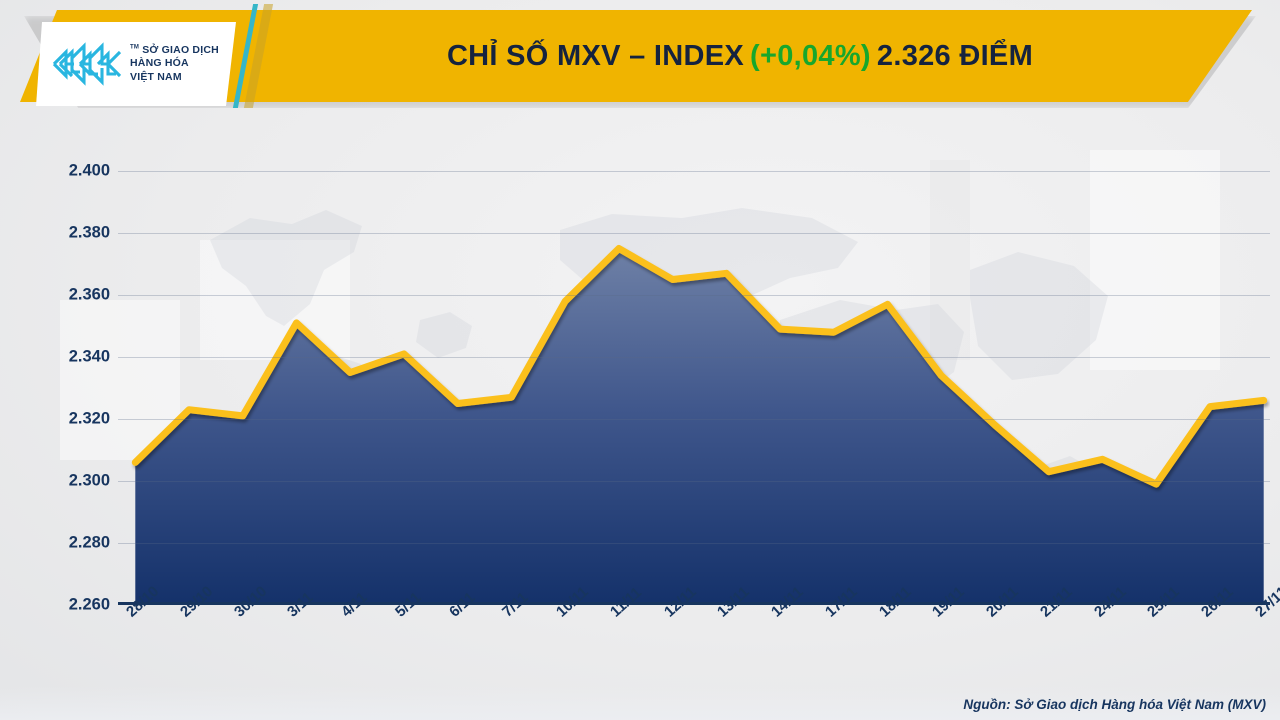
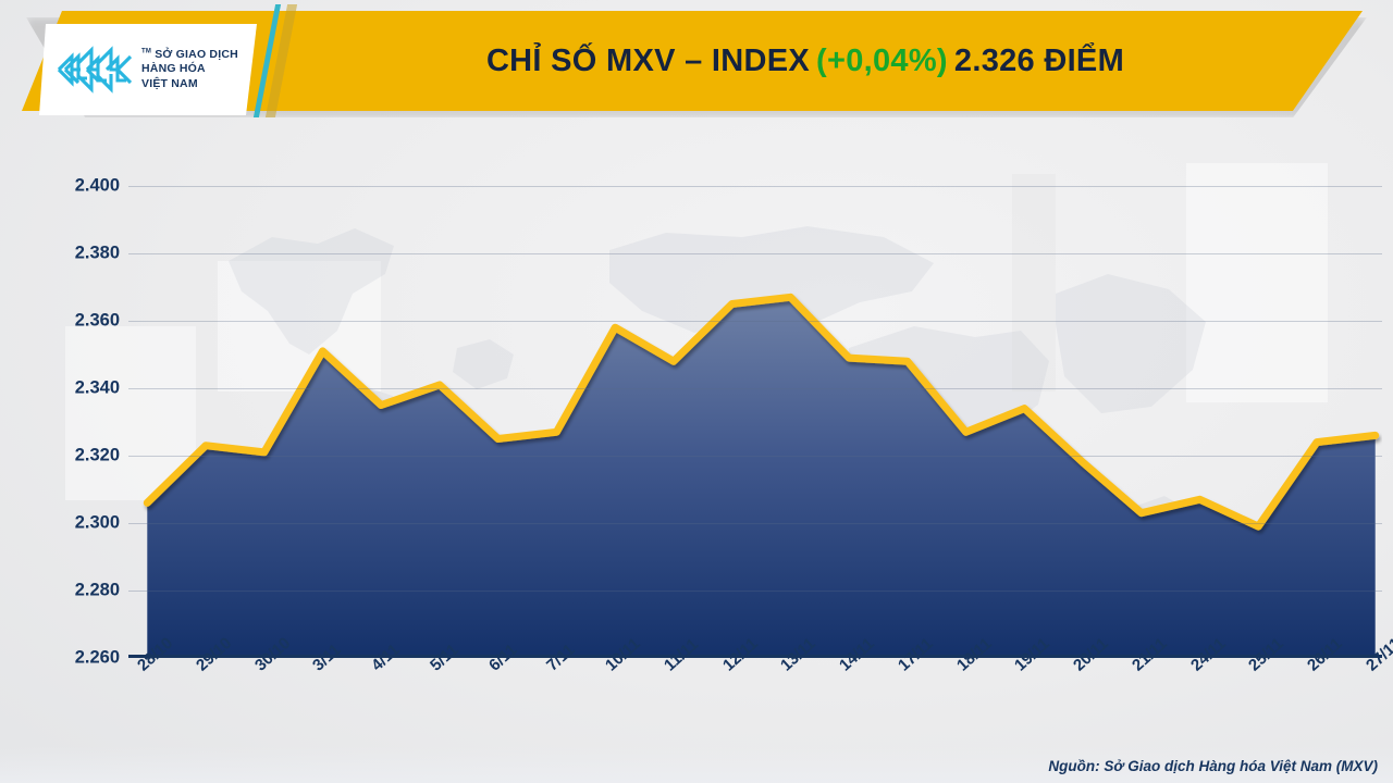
11/11: 2375 -> 2348
18/11: 2357 -> 2327
